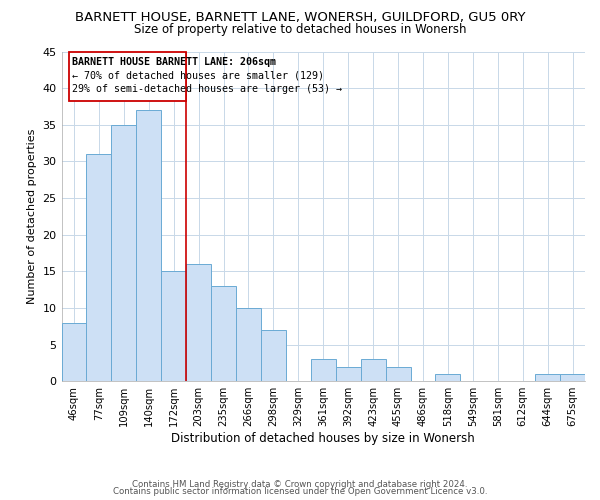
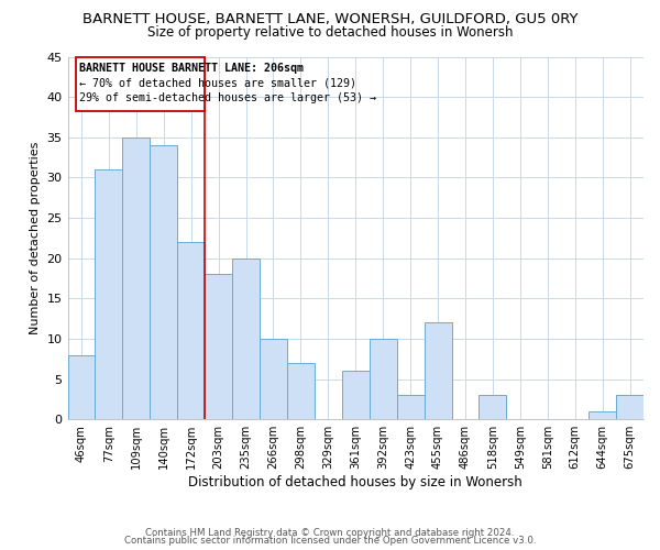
140sqm: 37 -> 34
172sqm: 15 -> 22
203sqm: 16 -> 18
235sqm: 13 -> 20
361sqm: 3 -> 6
392sqm: 2 -> 10
455sqm: 2 -> 12
518sqm: 1 -> 3
675sqm: 1 -> 3
